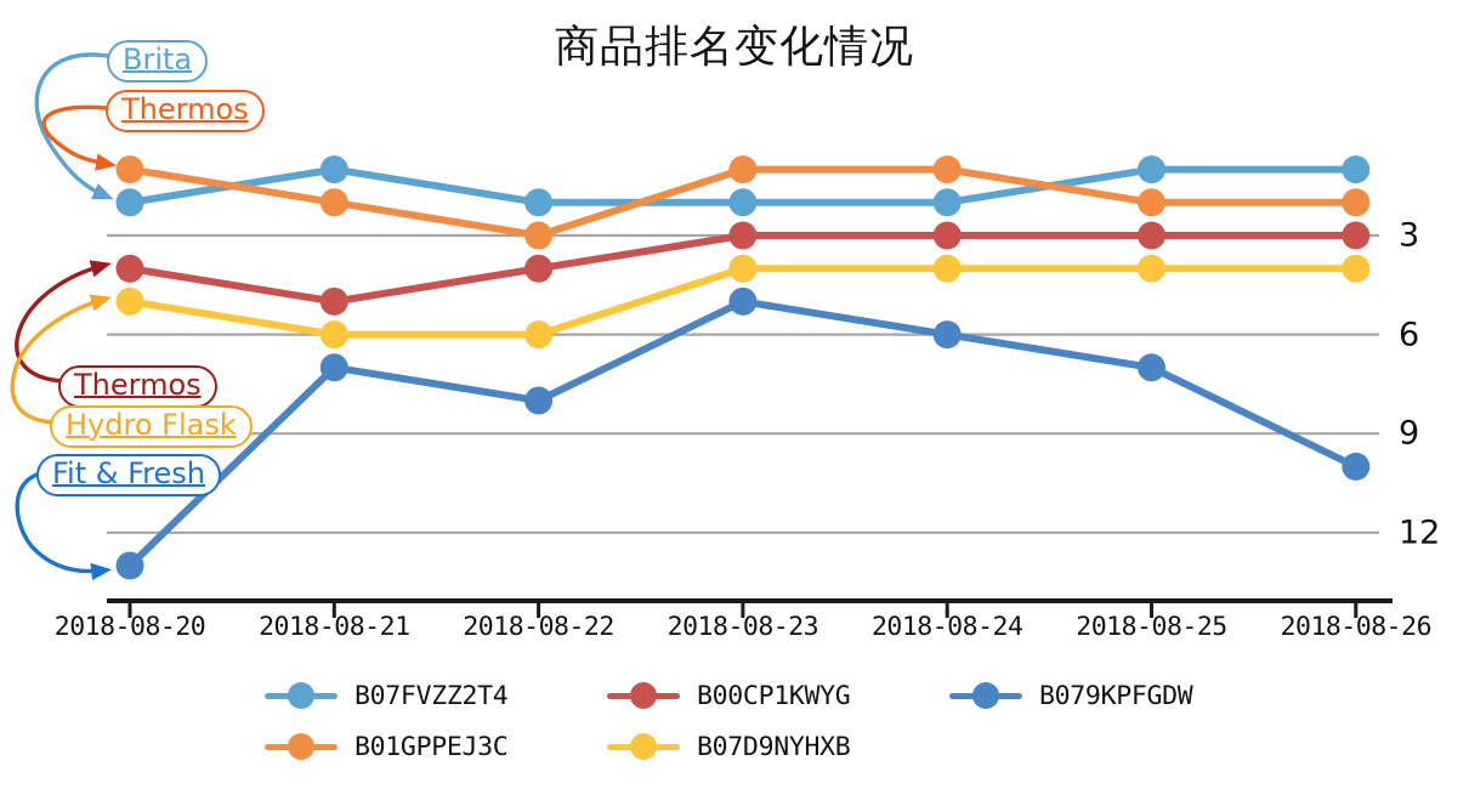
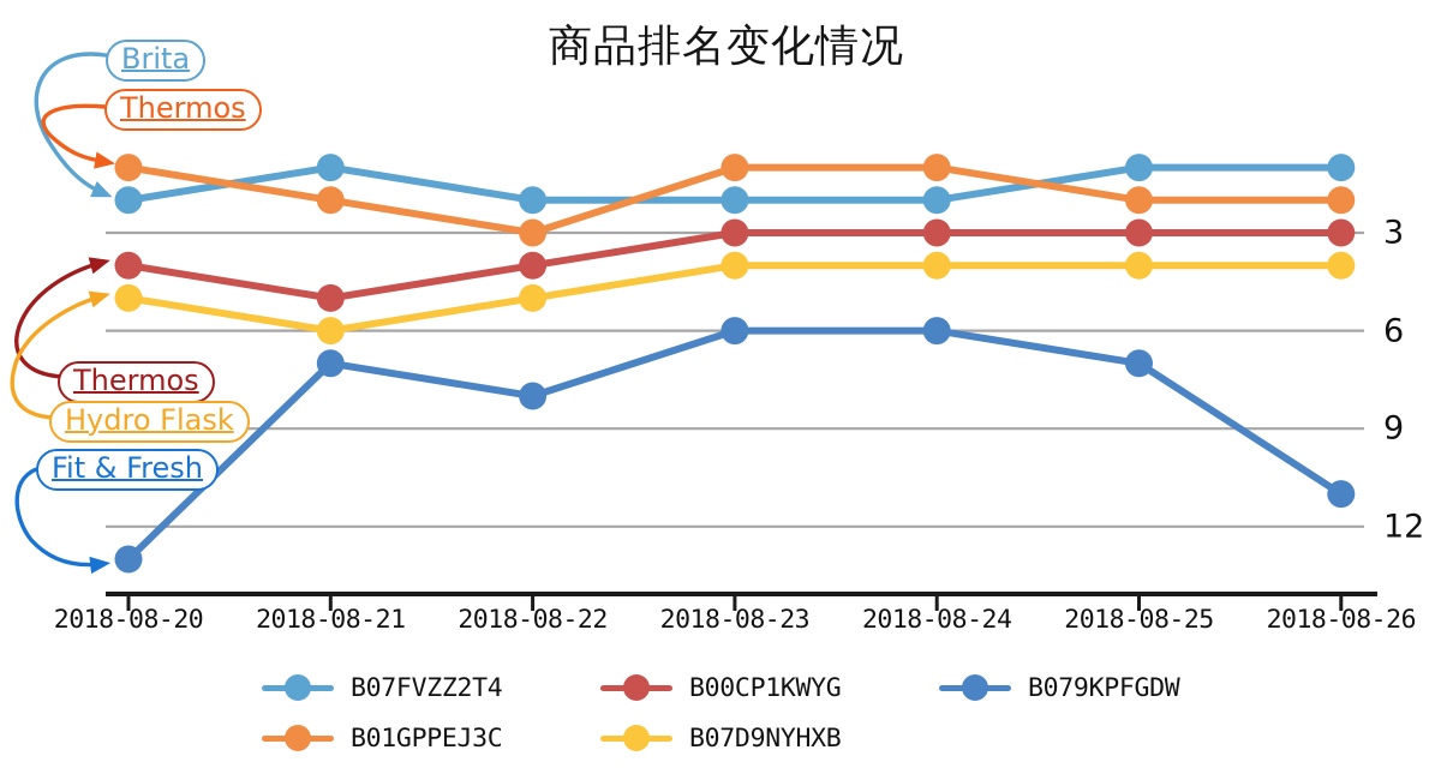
B07D9NYHXB/2018-08-22: 6 -> 5
B079KPFGDW/2018-08-23: 5 -> 6
B079KPFGDW/2018-08-26: 10 -> 11
